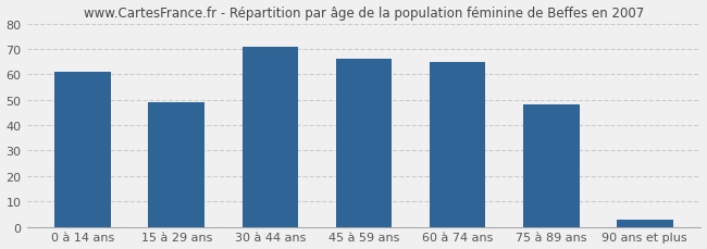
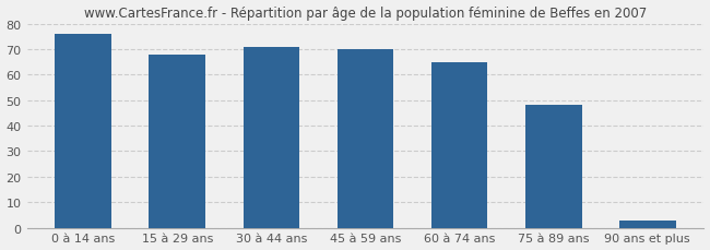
0 à 14 ans: 61 -> 76
15 à 29 ans: 49 -> 68
45 à 59 ans: 66 -> 70
